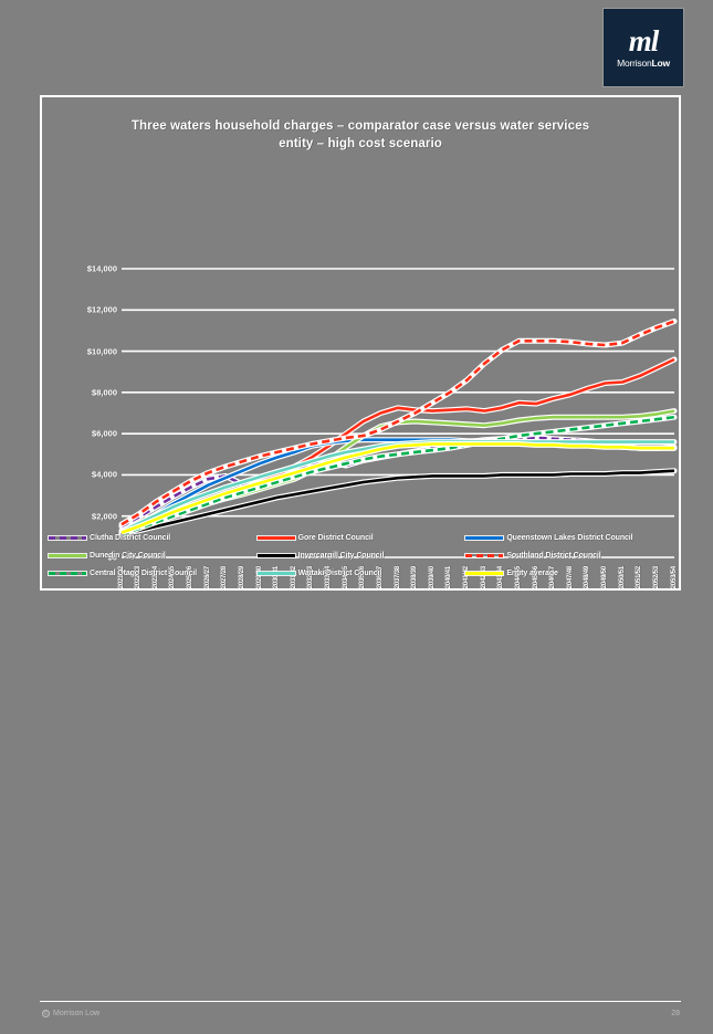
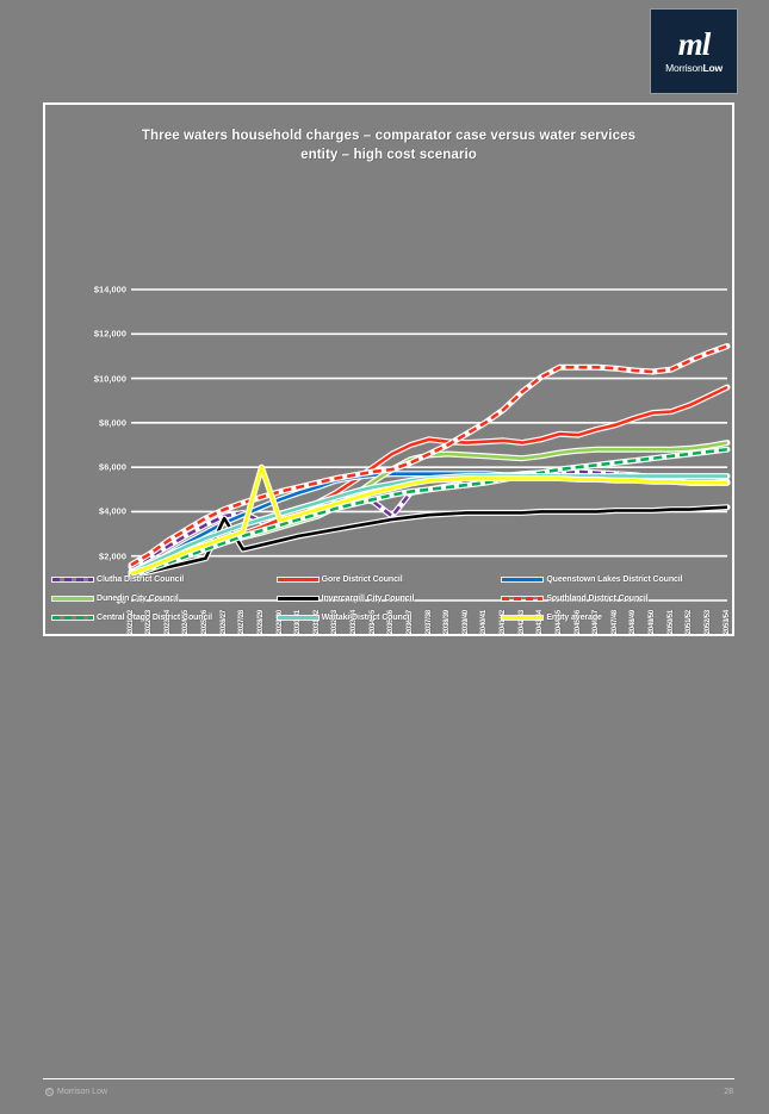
Invercargill City Council/2026/27: $2100 -> $3700
Entity average/2028/29: $3400 -> $6000
Clutha District Council/2035/36: $4700 -> $3800
